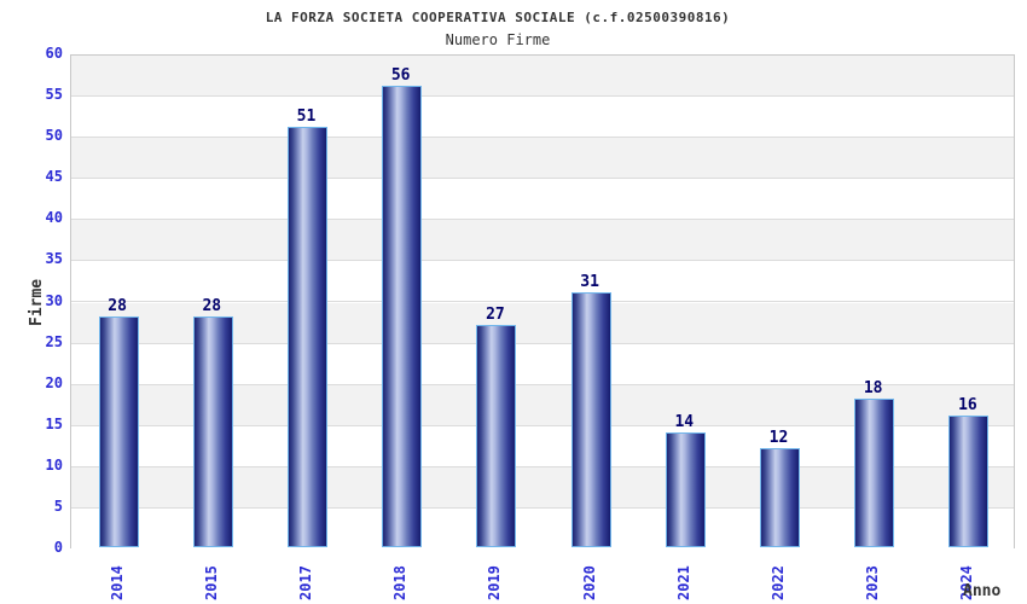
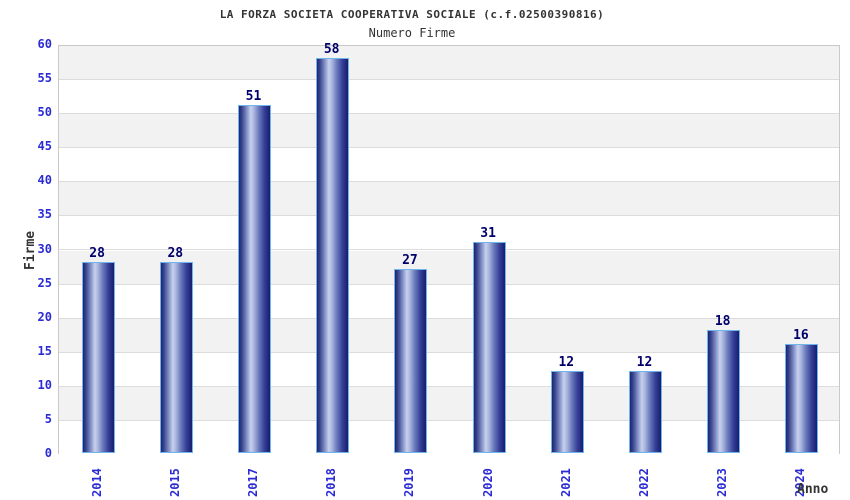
2018: 56 -> 58
2021: 14 -> 12
